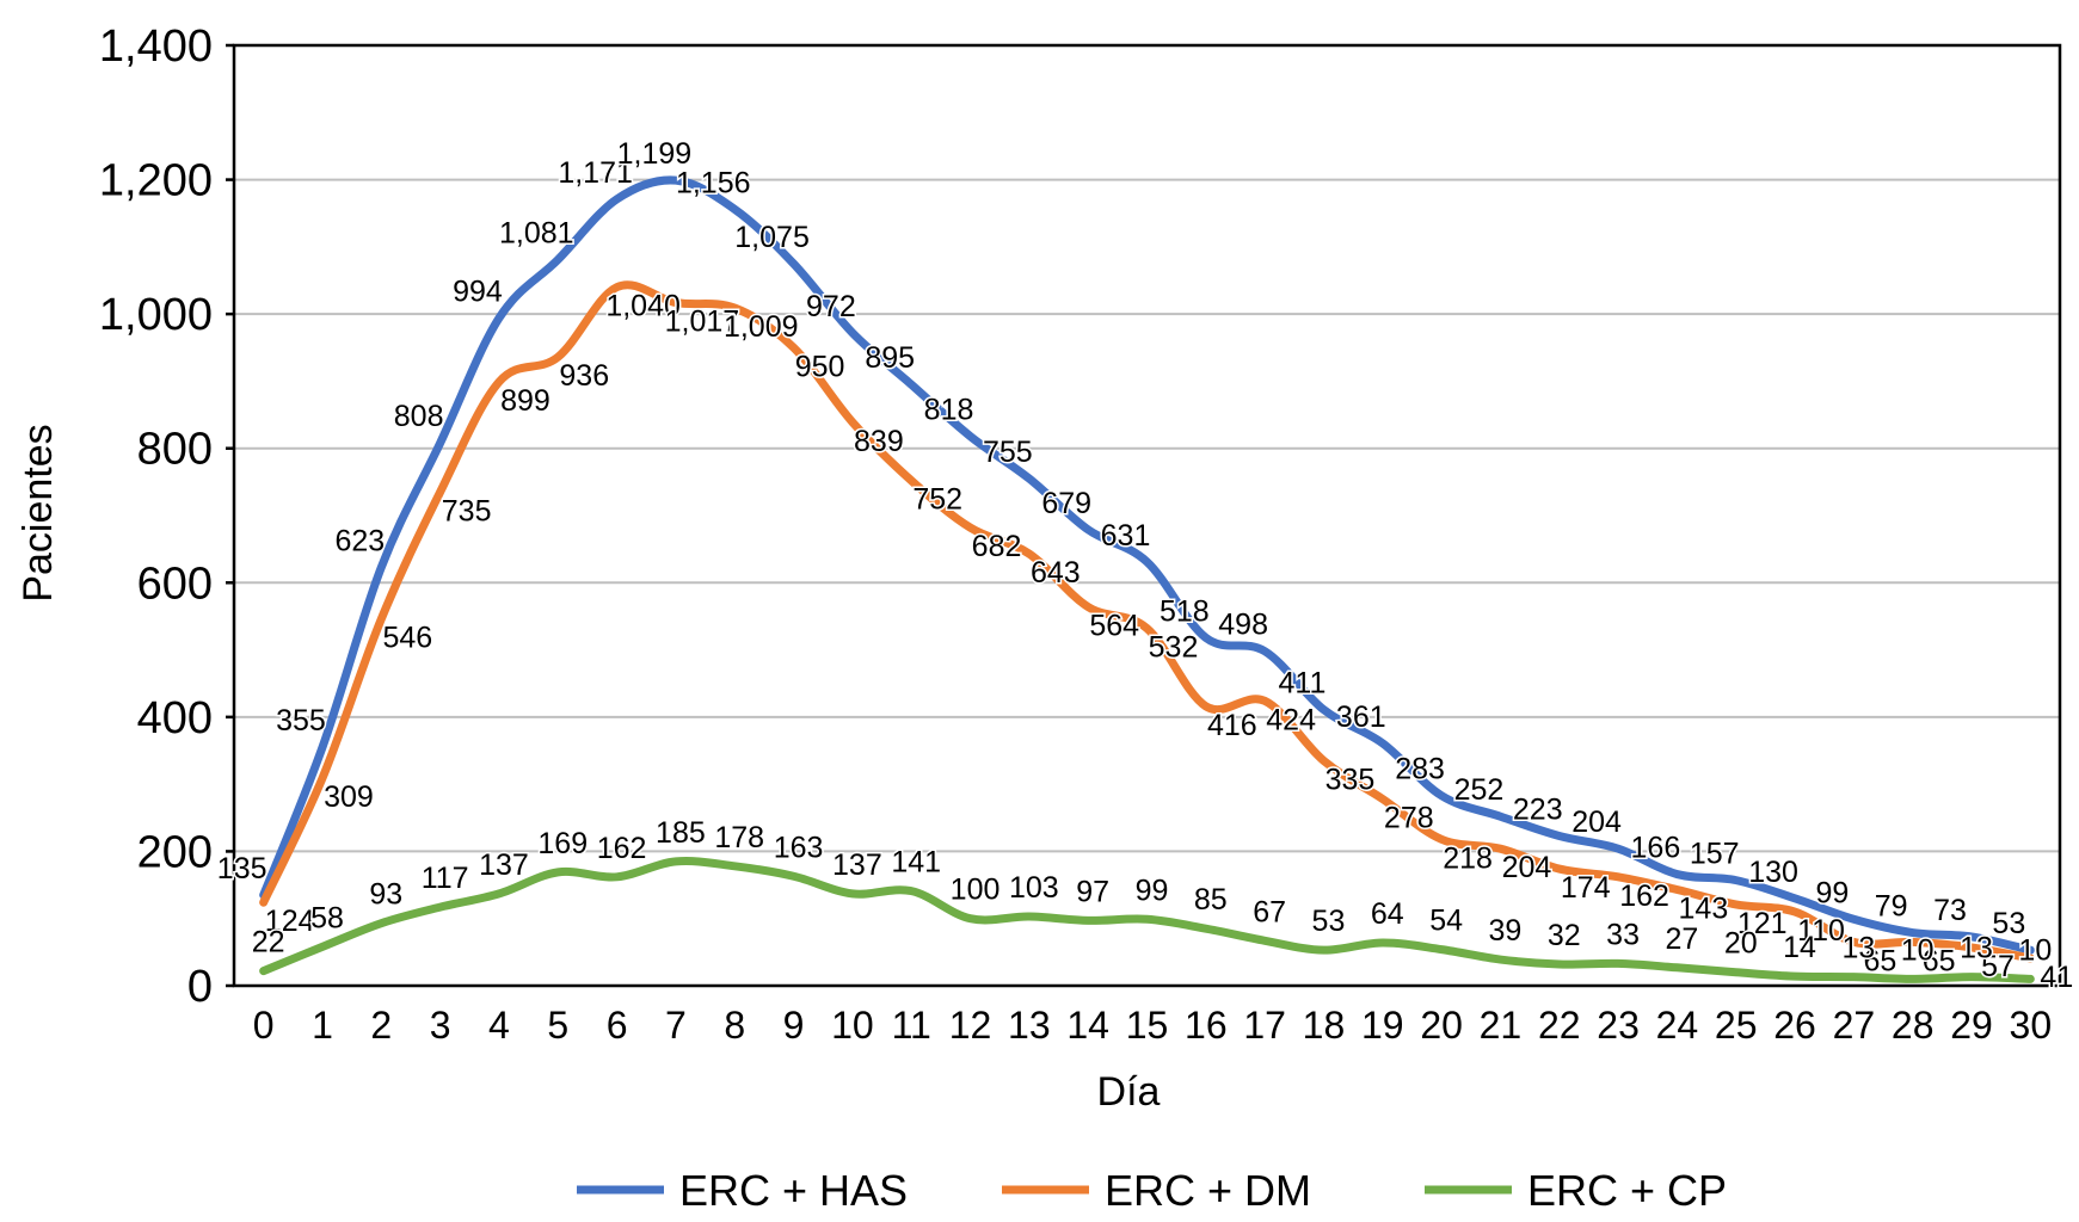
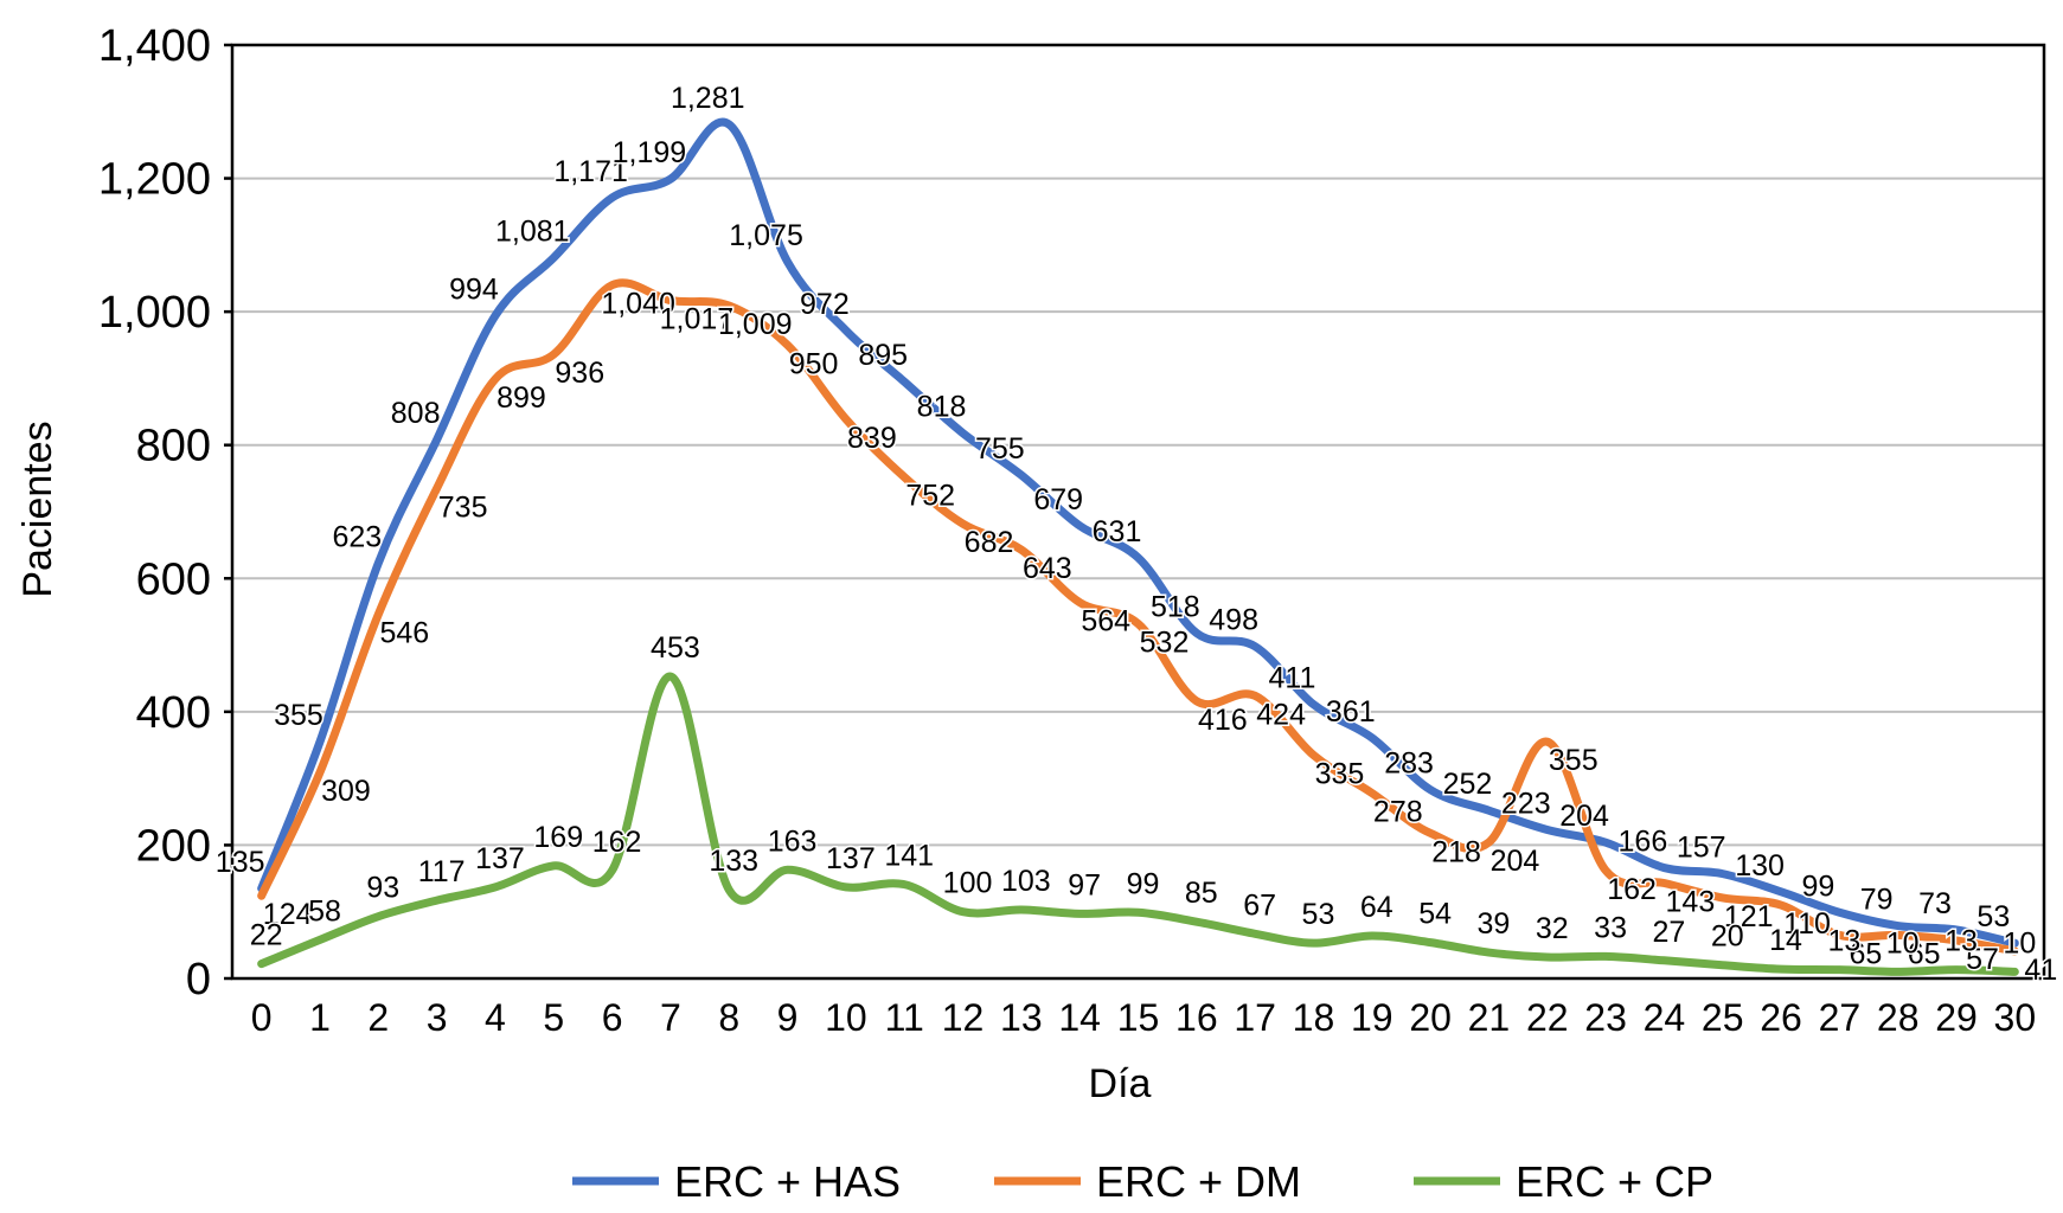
ERC + CP/7: 185 -> 453
ERC + HAS/8: 1,156 -> 1,281
ERC + CP/8: 178 -> 133
ERC + DM/22: 174 -> 355
